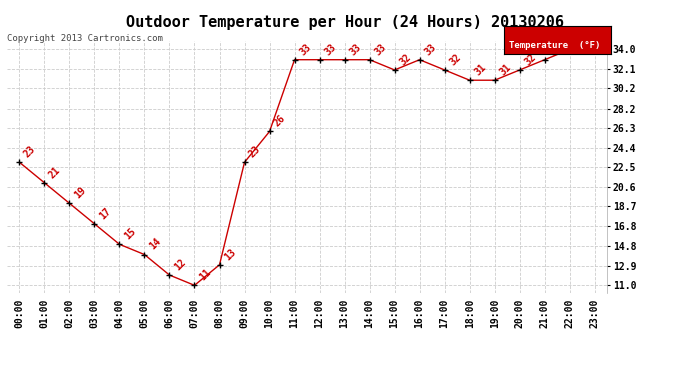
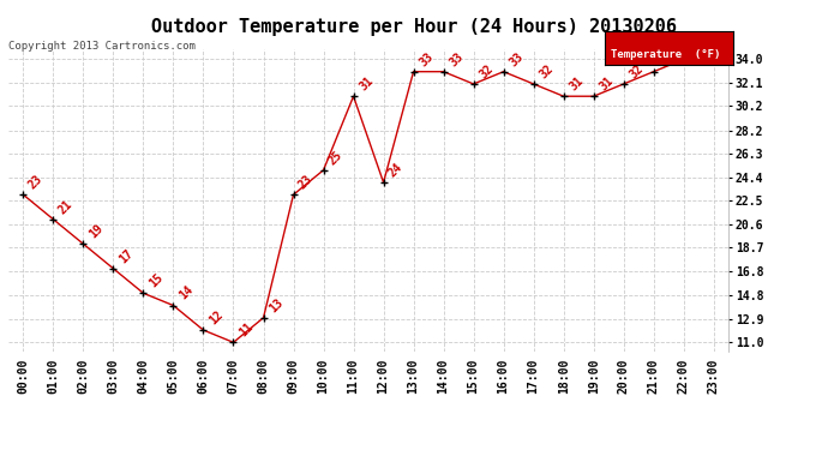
10:00: 26 -> 25
11:00: 33 -> 31
12:00: 33 -> 24
